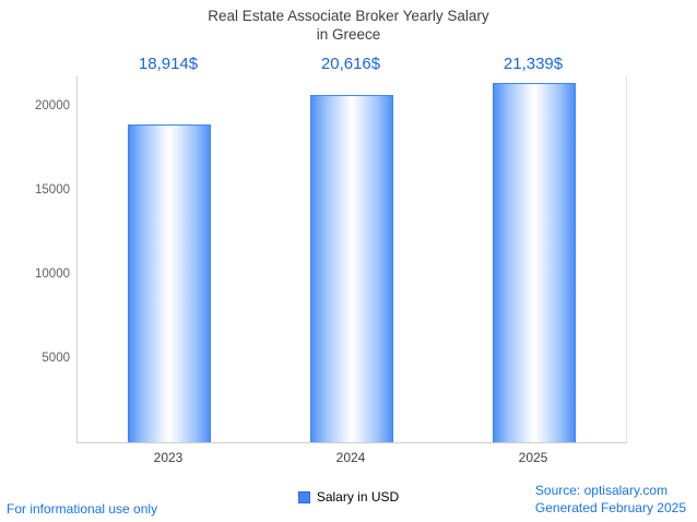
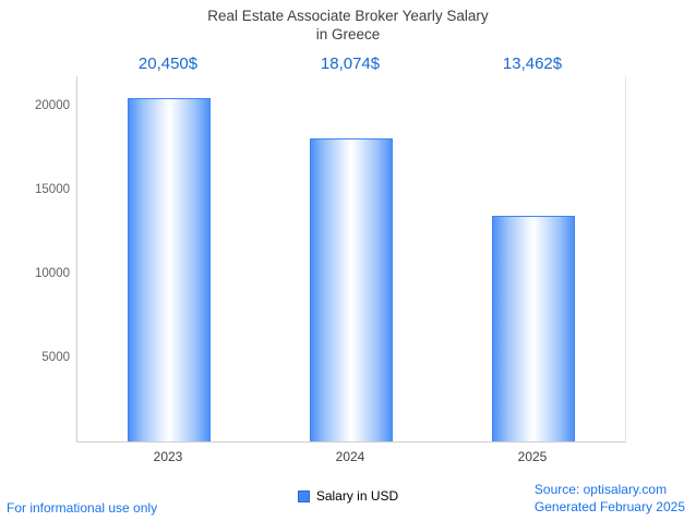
2023: 18,914 -> 20,450
2024: 20,616 -> 18,074
2025: 21,339 -> 13,462
